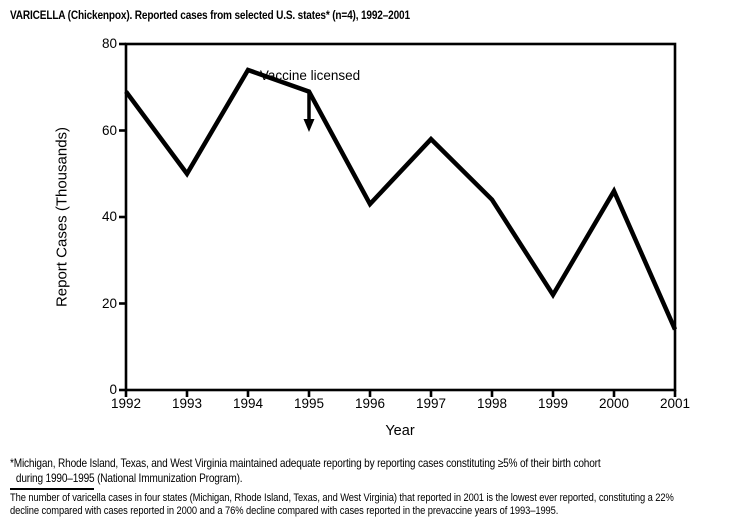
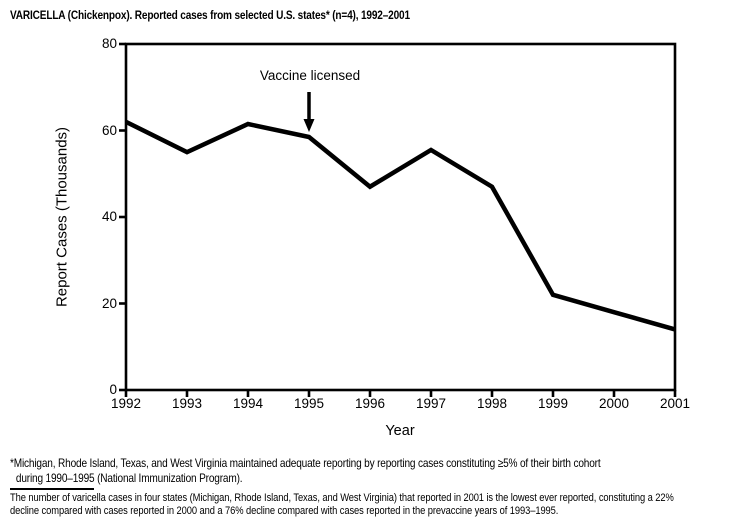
1992: 69 -> 62
1993: 50 -> 55
1994: 74 -> 62
1995: 69 -> 58
1996: 43 -> 47
1997: 58 -> 56
1998: 44 -> 47
2000: 46 -> 18
